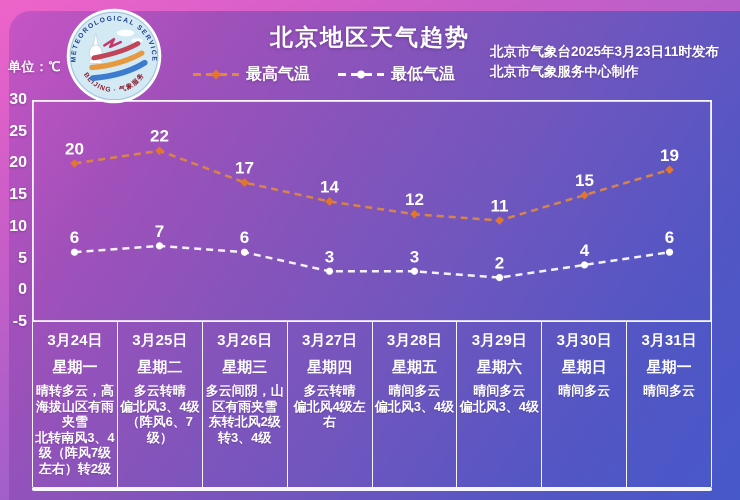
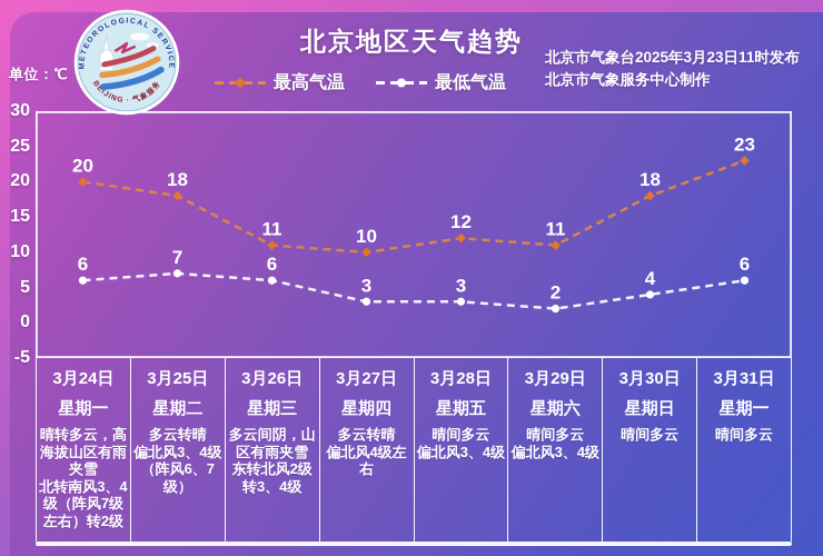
最高气温/3月25日: 22 -> 18
最高气温/3月26日: 17 -> 11
最高气温/3月27日: 14 -> 10
最高气温/3月30日: 15 -> 18
最高气温/3月31日: 19 -> 23
